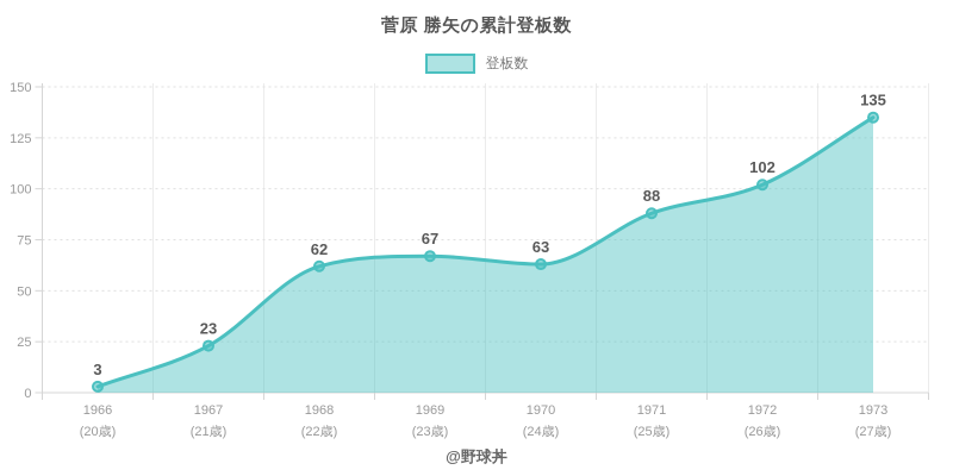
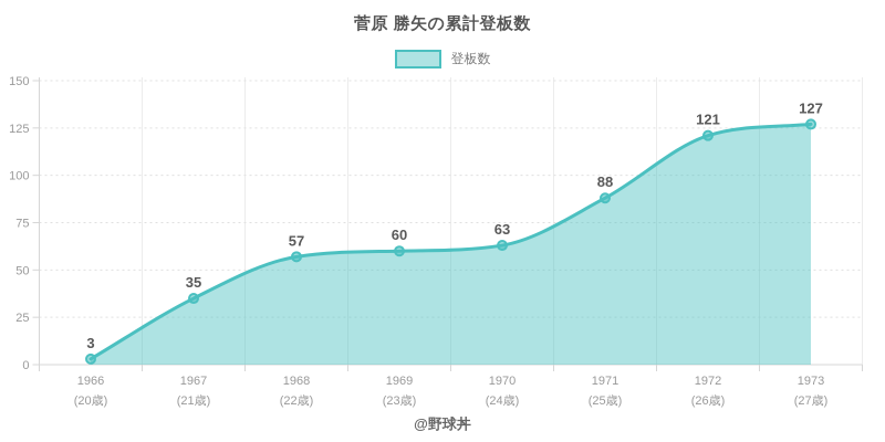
1967: 23 -> 35
1968: 62 -> 57
1969: 67 -> 60
1972: 102 -> 121
1973: 135 -> 127
